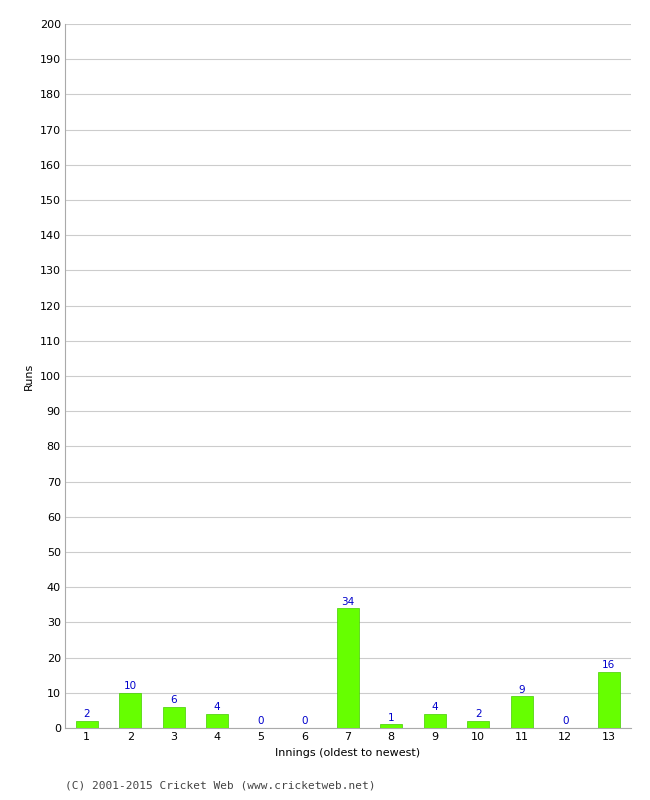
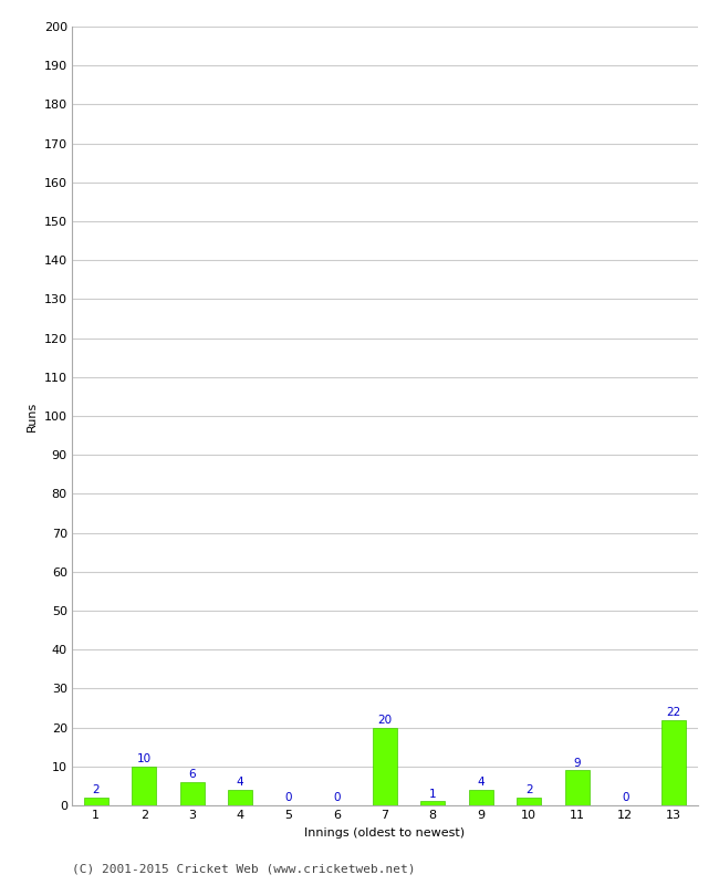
7: 34 -> 20
13: 16 -> 22
